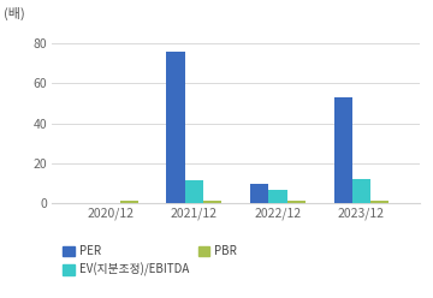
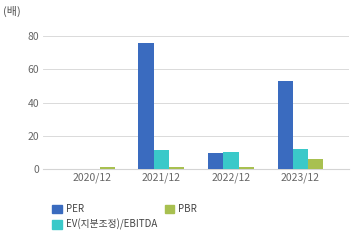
EV(지분조정)/EBITDA/2022/12: 6 -> 10
PBR/2023/12: 1 -> 6
